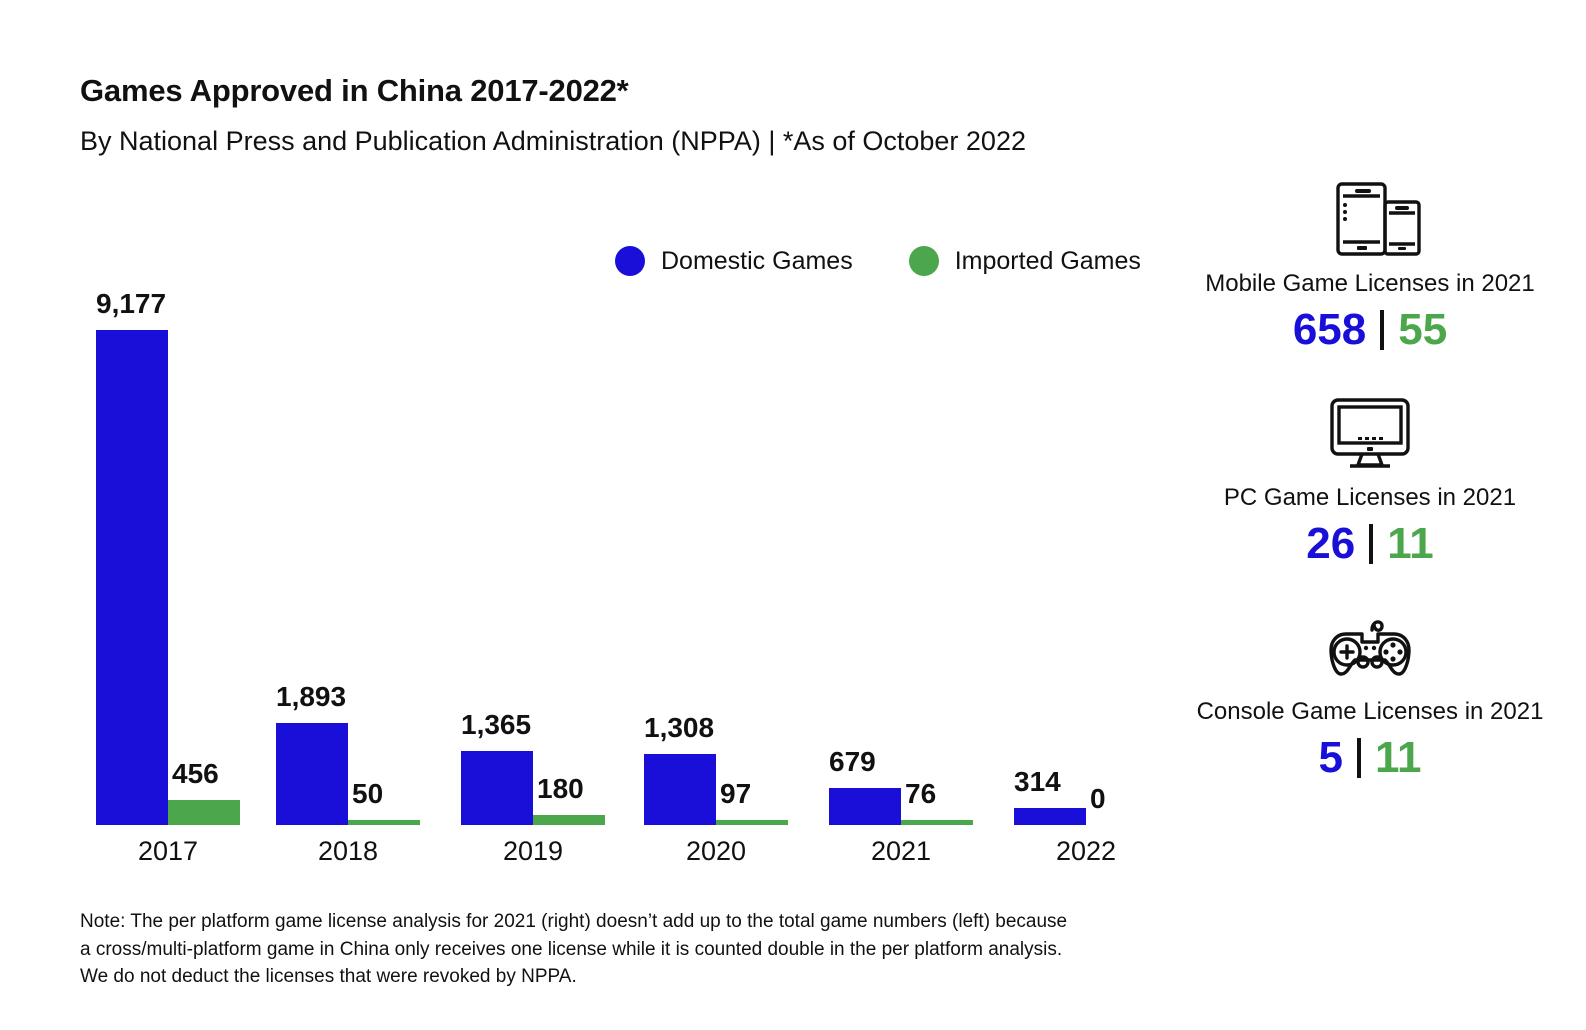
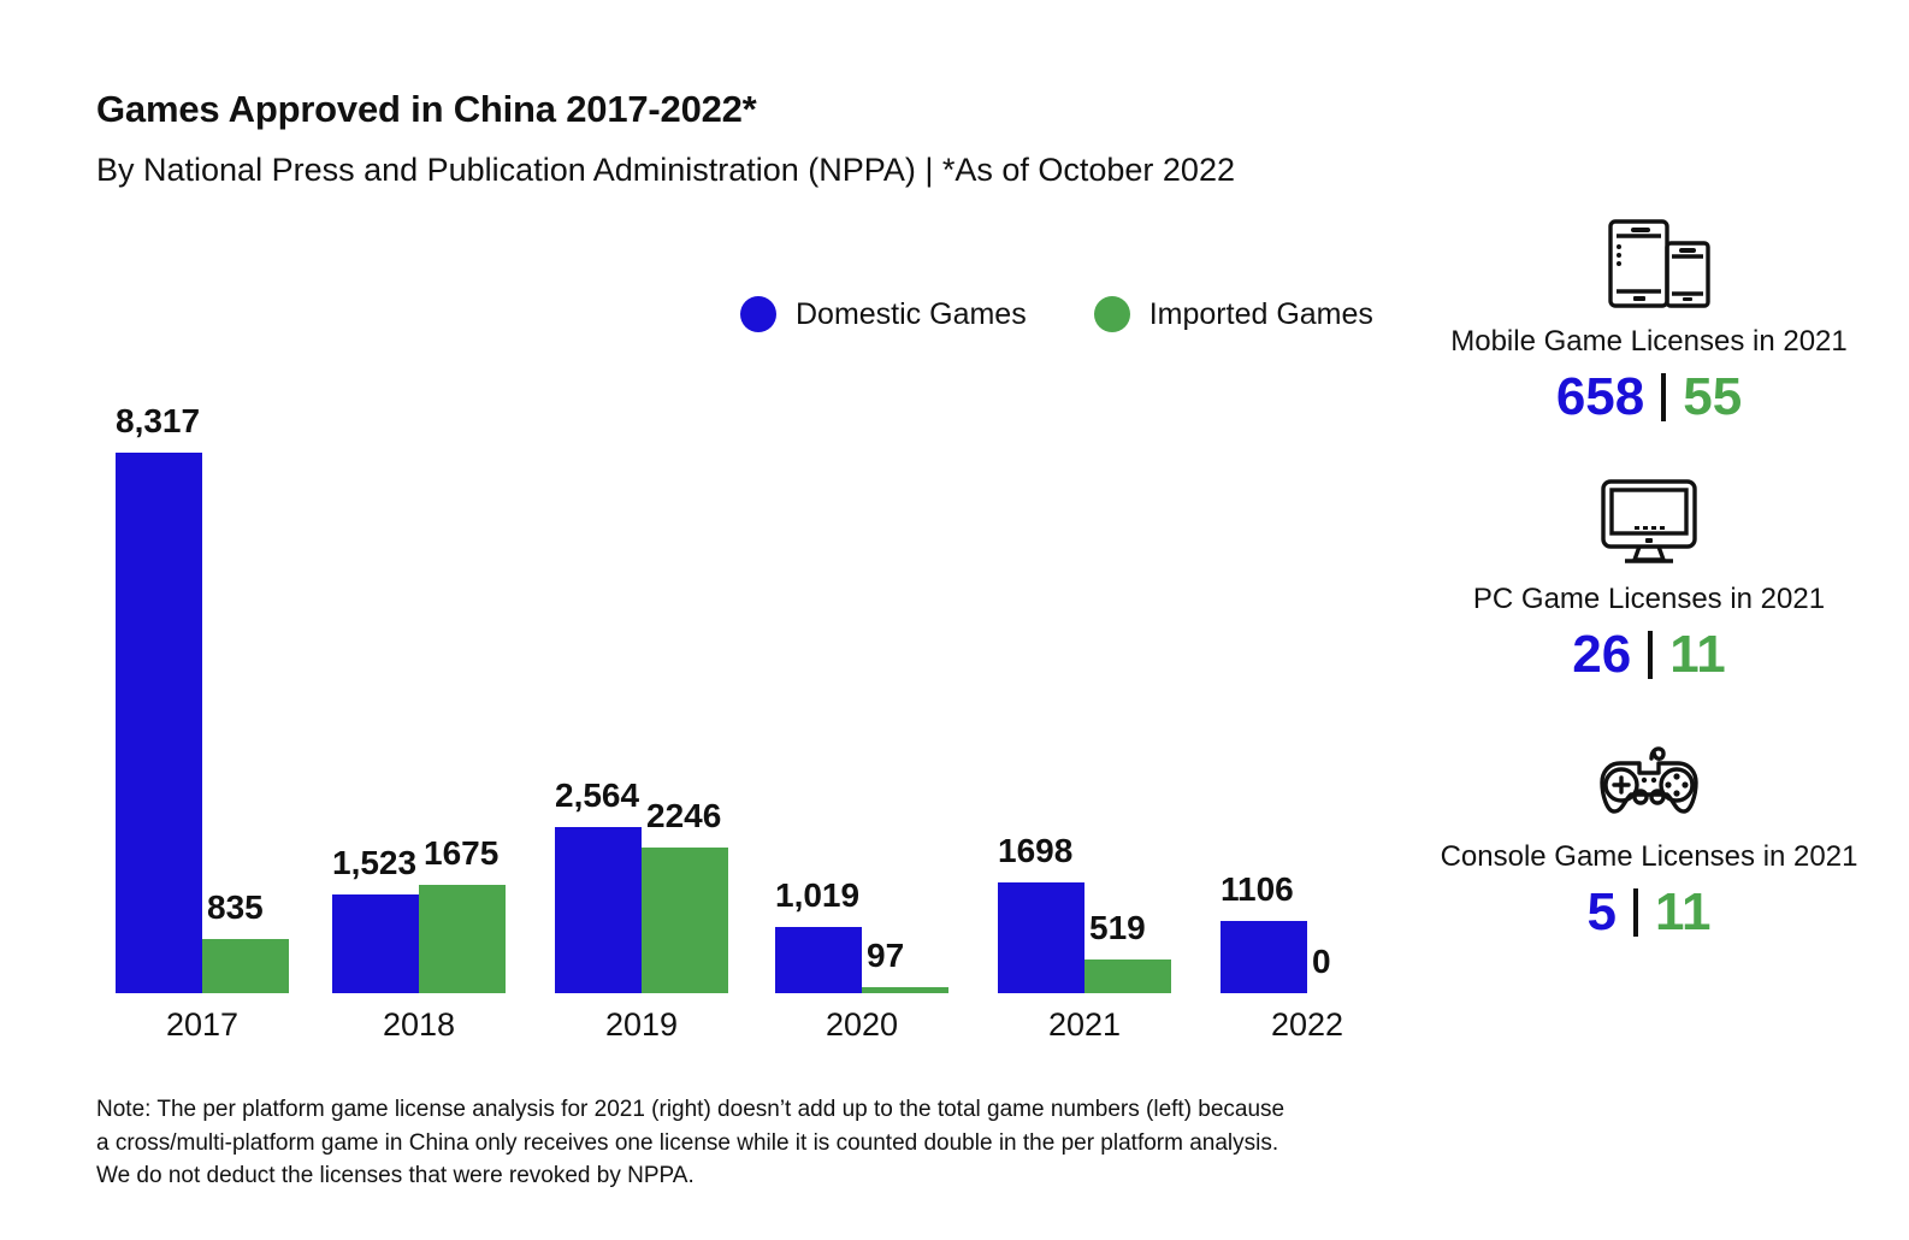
Domestic Games/2017: 9,177 -> 8,317
Imported Games/2017: 456 -> 835
Domestic Games/2018: 1,893 -> 1,523
Imported Games/2018: 50 -> 1675
Domestic Games/2019: 1,365 -> 2,564
Imported Games/2019: 180 -> 2246
Domestic Games/2020: 1,308 -> 1,019
Domestic Games/2021: 679 -> 1698
Imported Games/2021: 76 -> 519
Domestic Games/2022: 314 -> 1106
